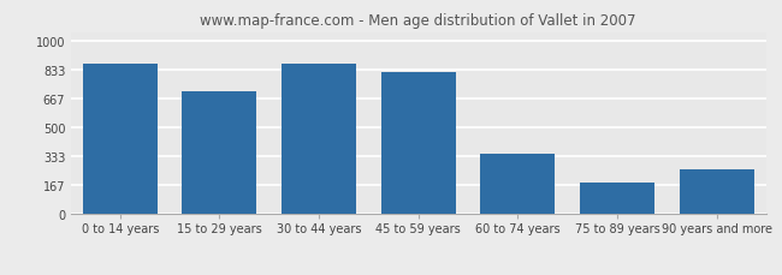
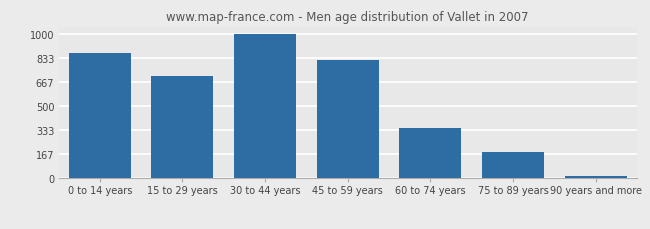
30 to 44 years: 870 -> 1000
90 years and more: 260 -> 20
